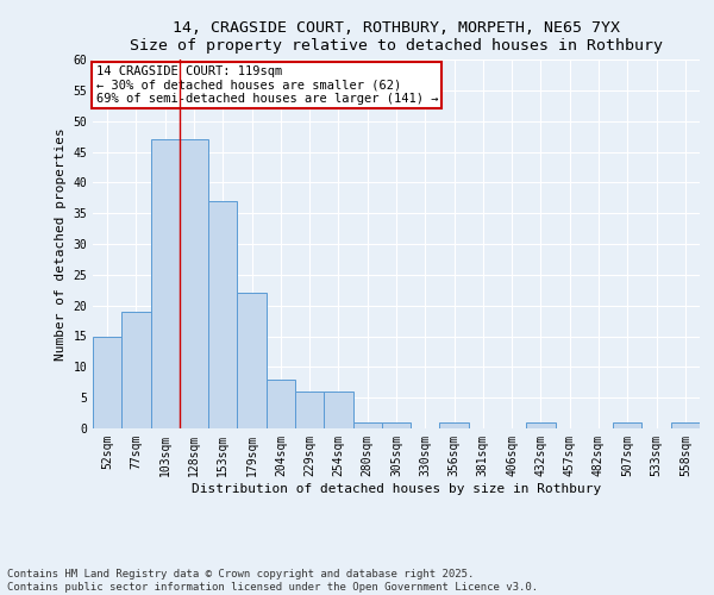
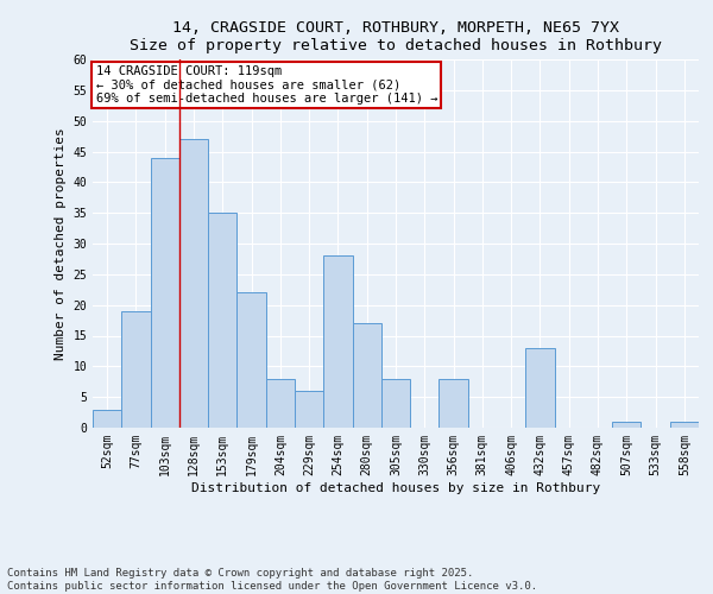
52sqm: 15 -> 3
103sqm: 47 -> 44
153sqm: 37 -> 35
254sqm: 6 -> 28
280sqm: 1 -> 17
305sqm: 1 -> 8
356sqm: 1 -> 8
432sqm: 1 -> 13
